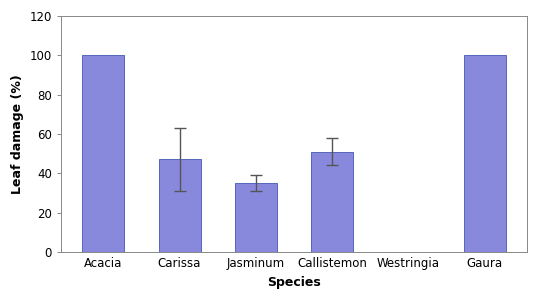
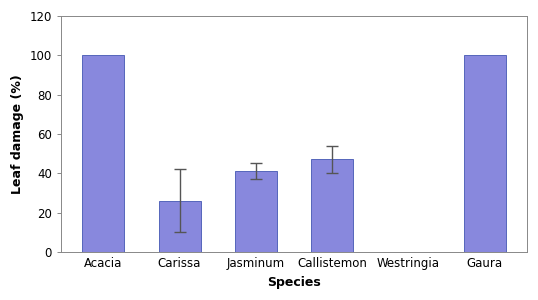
Carissa: 47 -> 26
Jasminum: 35 -> 41
Callistemon: 51 -> 47
